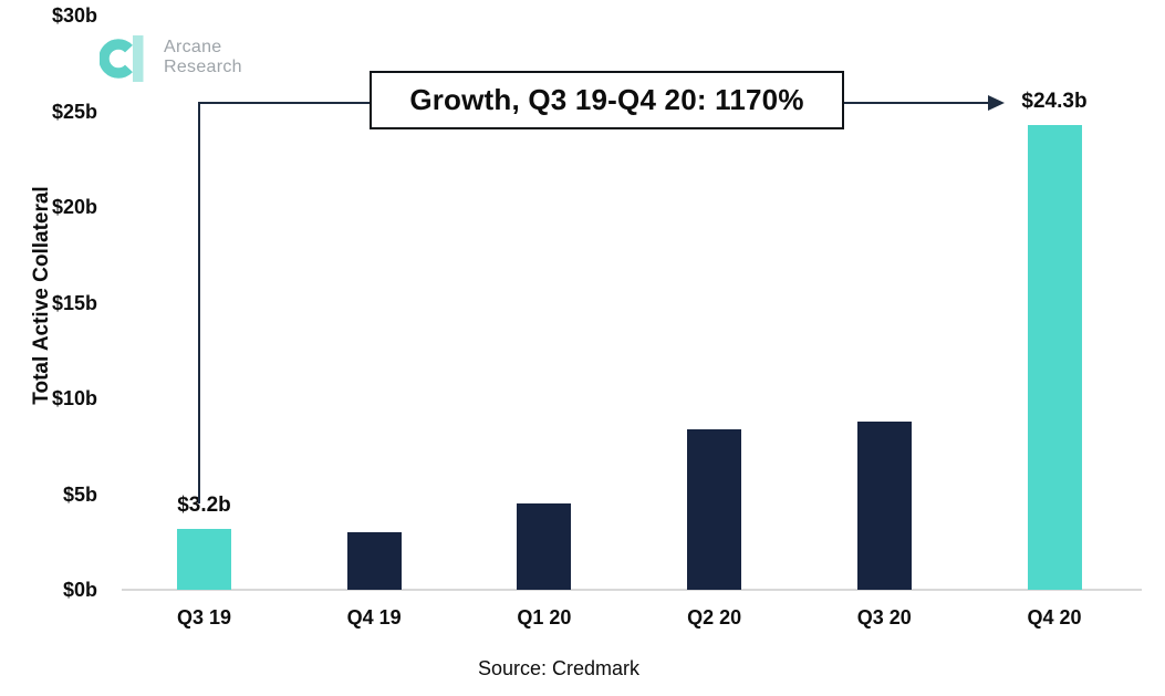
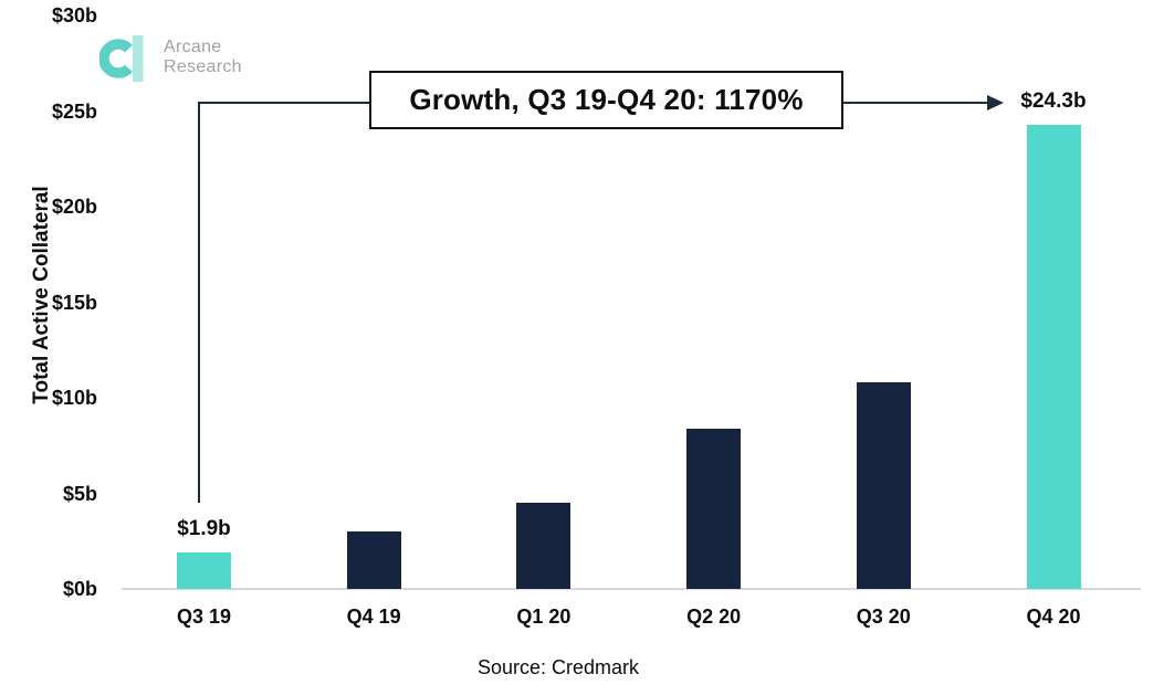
Q3 19: $3.2b -> $1.9b
Q3 20: $8.8b -> $10.8b
